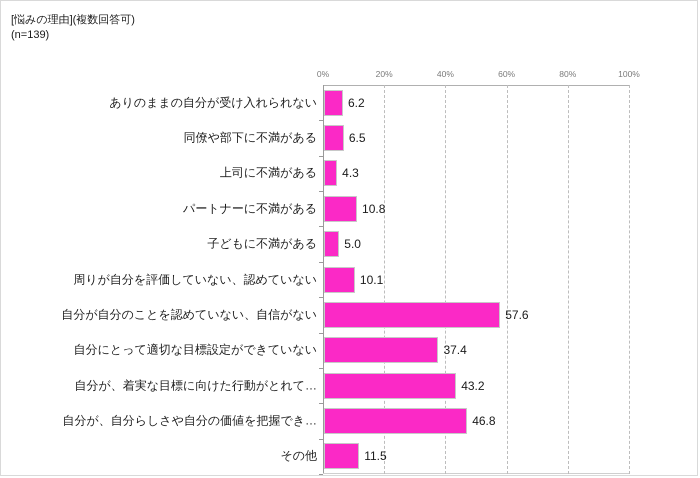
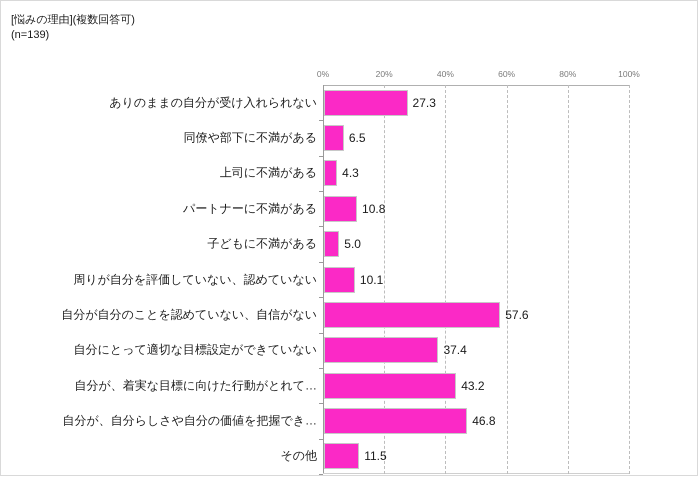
ありのままの自分が受け入れられない: 6.2 -> 27.3
